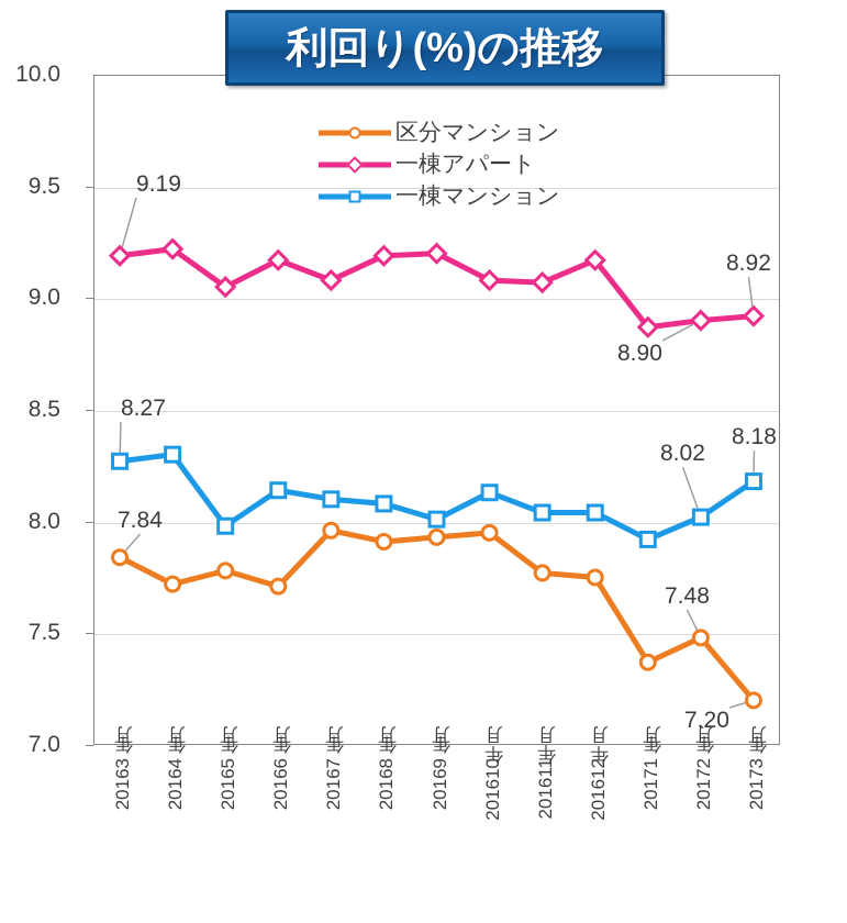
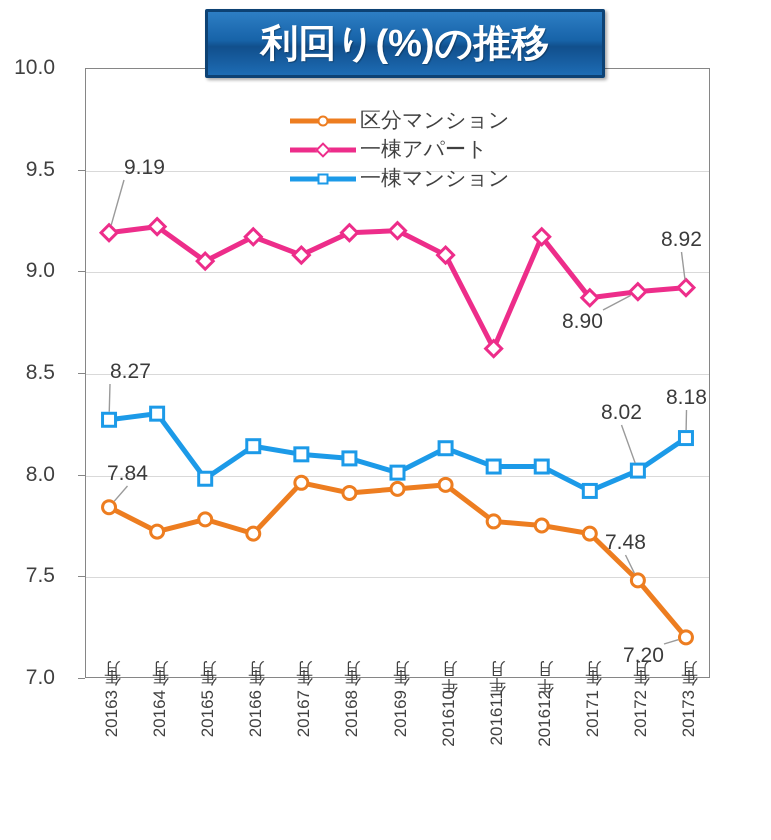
一棟アパート/2016年11月: 9.07 -> 8.62
区分マンション/2017年1月: 7.37 -> 7.71
